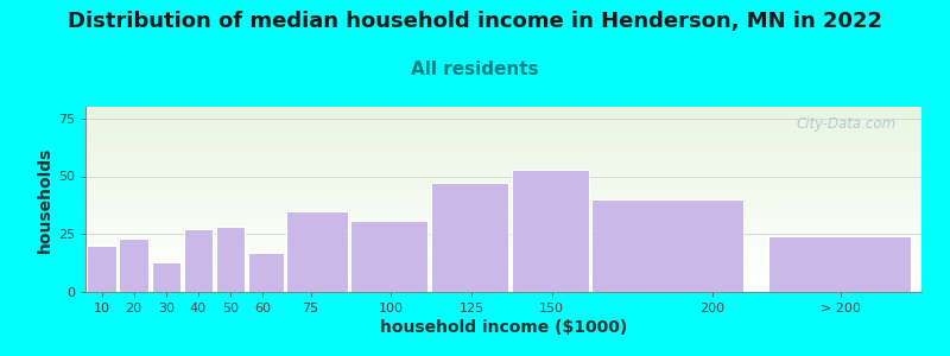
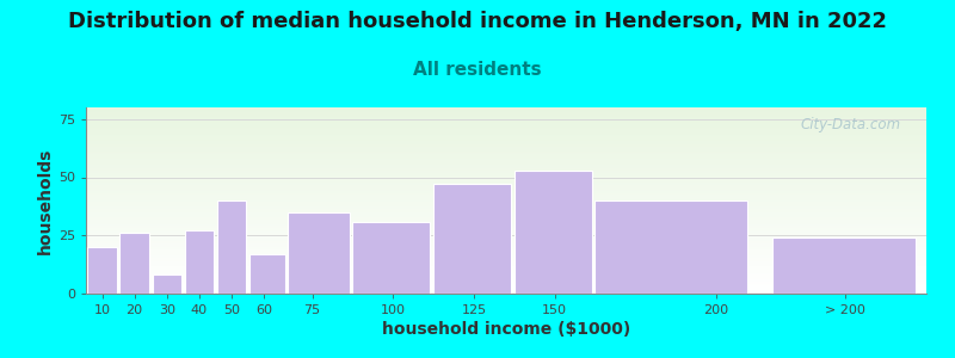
20: 23 -> 26
30: 13 -> 8
50: 28 -> 40
